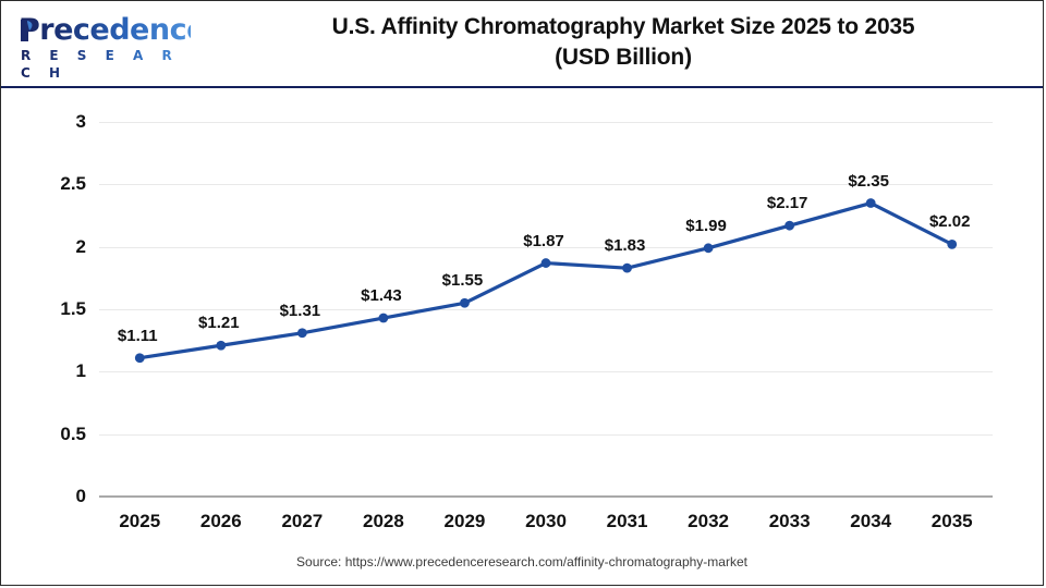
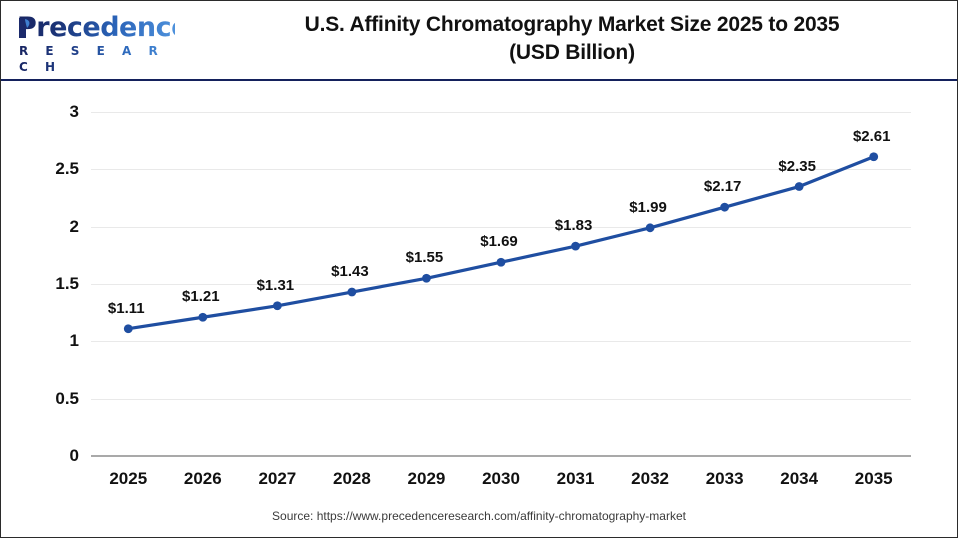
2030: $1.87 -> $1.69
2035: $2.02 -> $2.61
